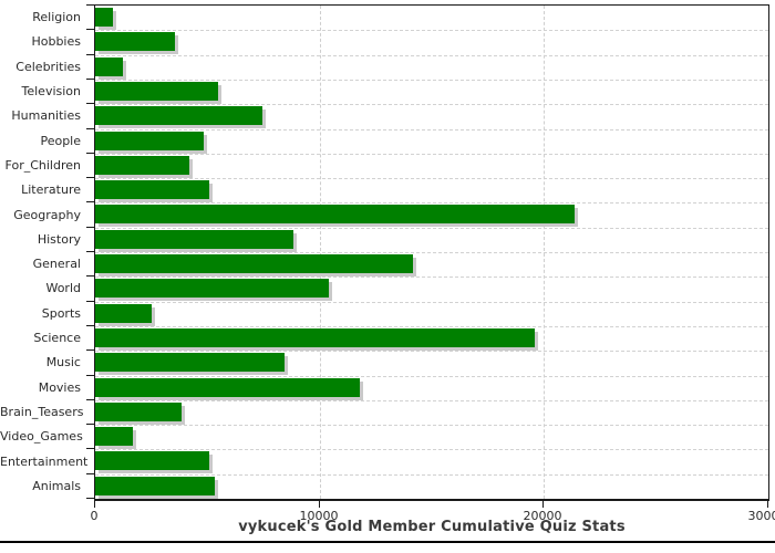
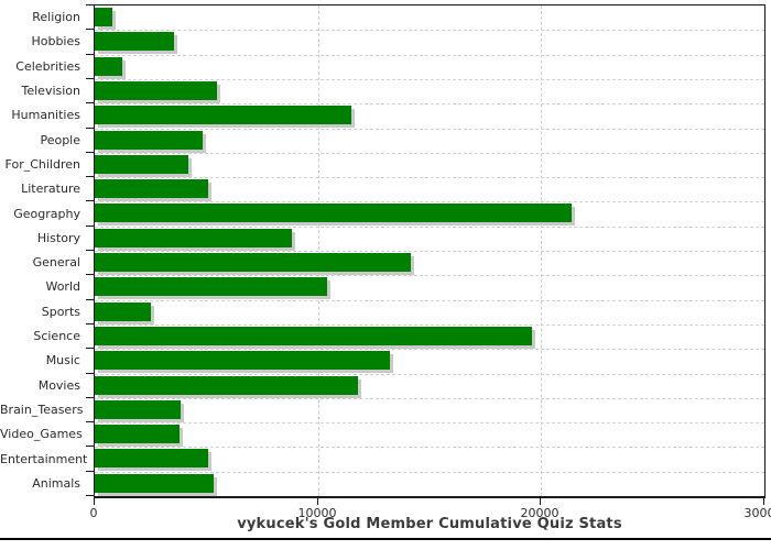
Humanities: 7400 -> 11500
Music: 8400 -> 13200
Video_Games: 1700 -> 3800
